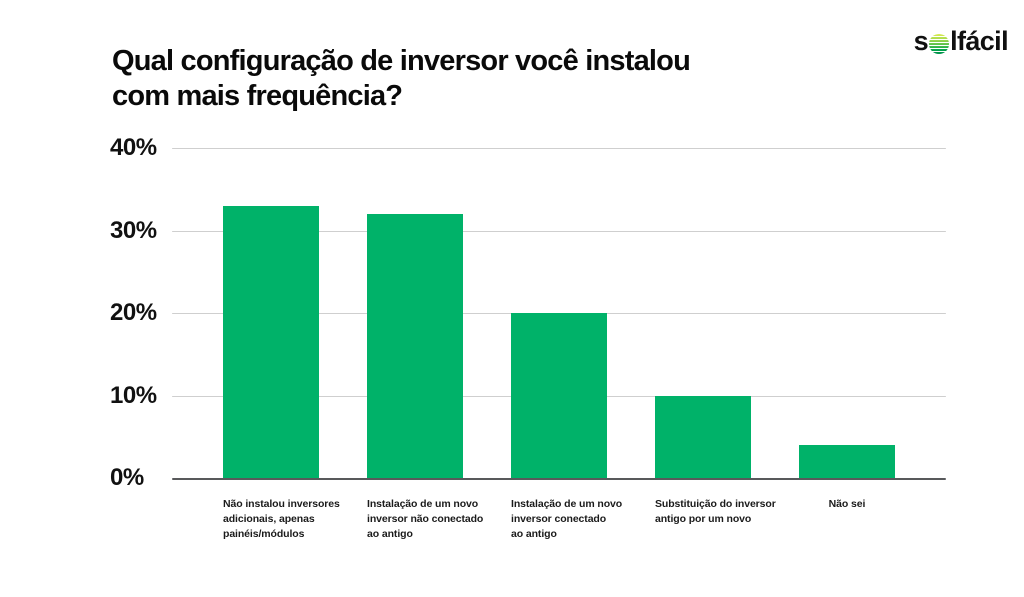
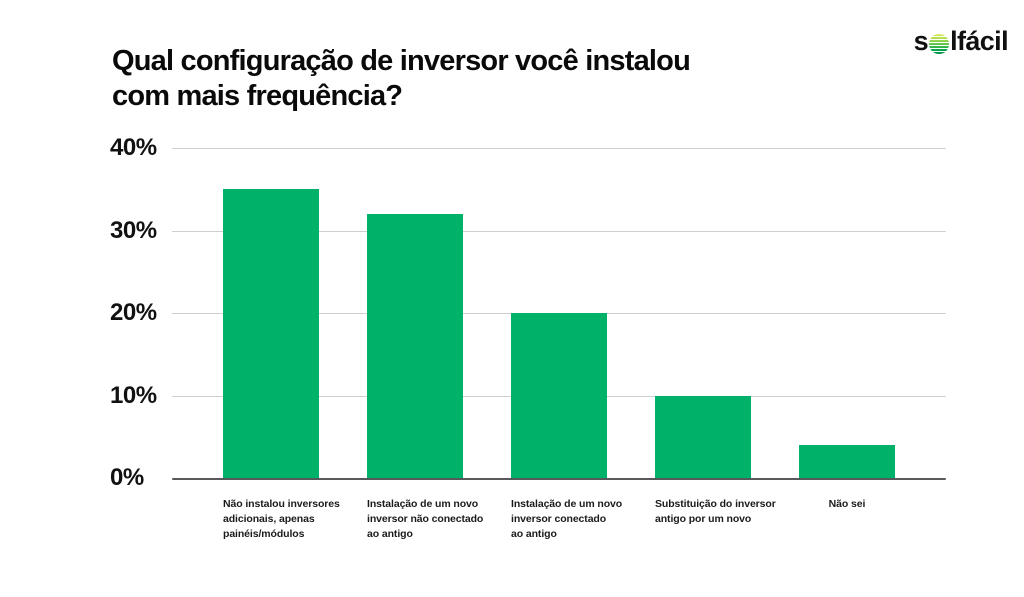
Não instalou inversores adicionais, apenas painéis/módulos: 33% -> 35%
